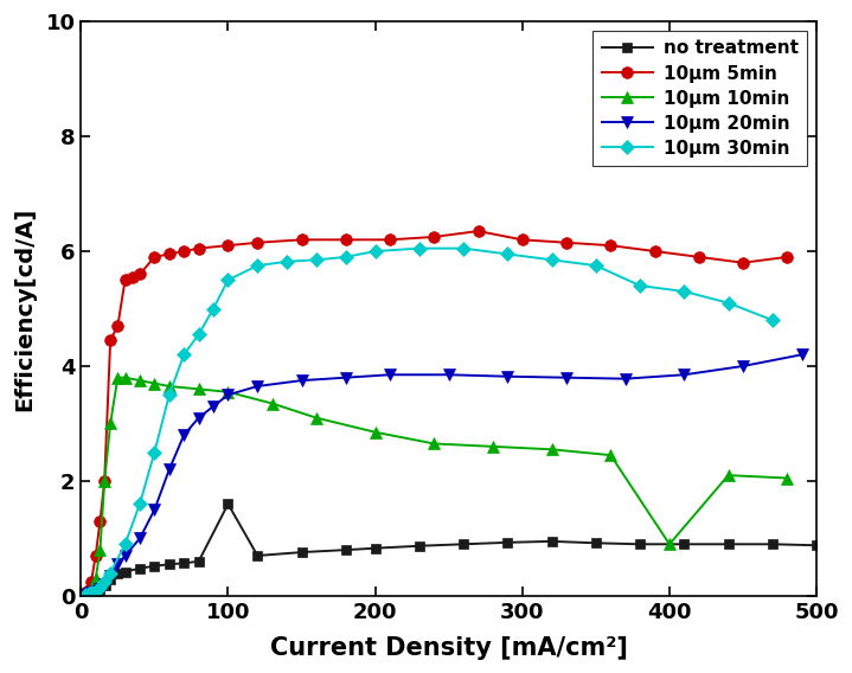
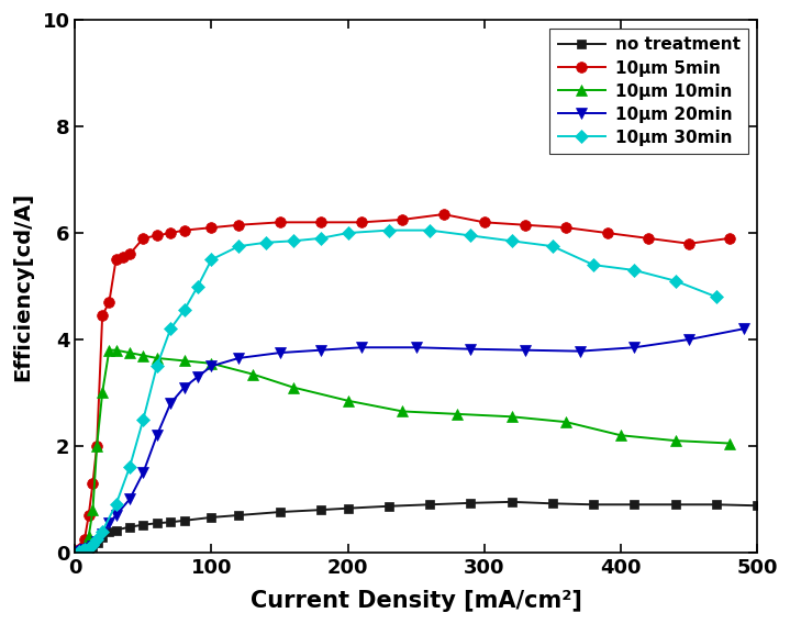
no treatment/100: 1.60 -> 0.66
10μm 10min/400: 0.90 -> 2.20
